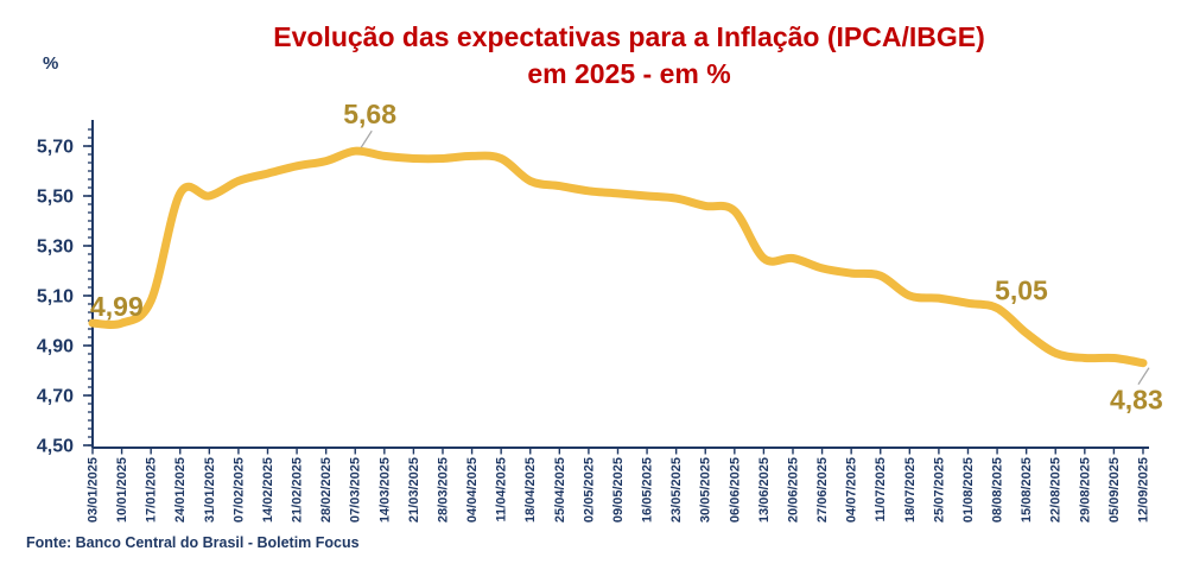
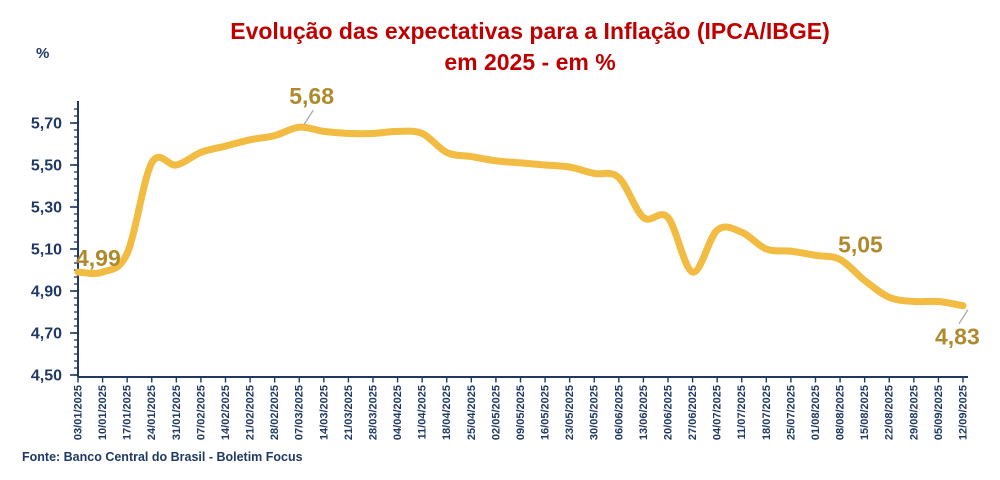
27/06/2025: 5,21 -> 4,99
